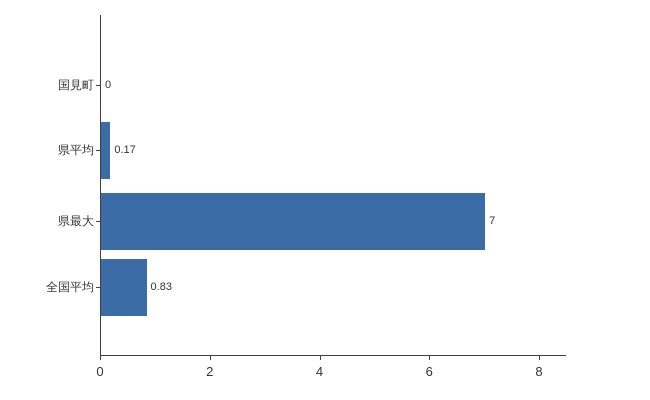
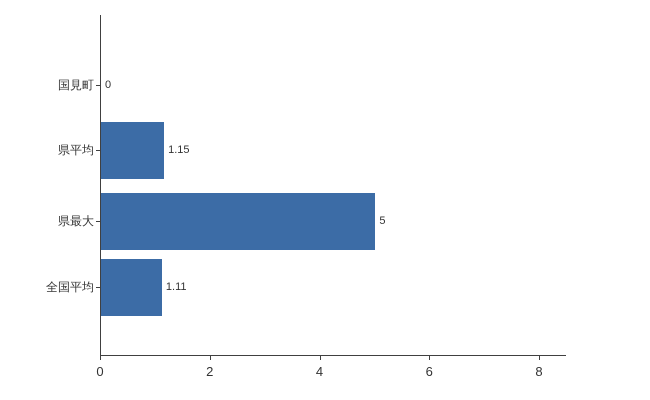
県平均: 0.17 -> 1.15
県最大: 7 -> 5
全国平均: 0.83 -> 1.11
